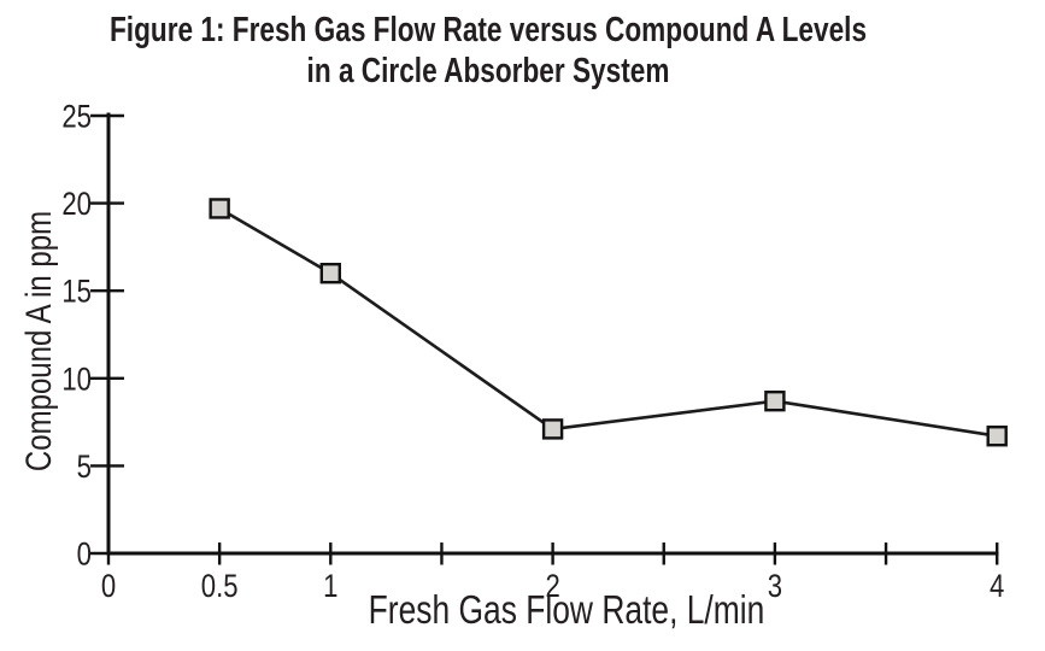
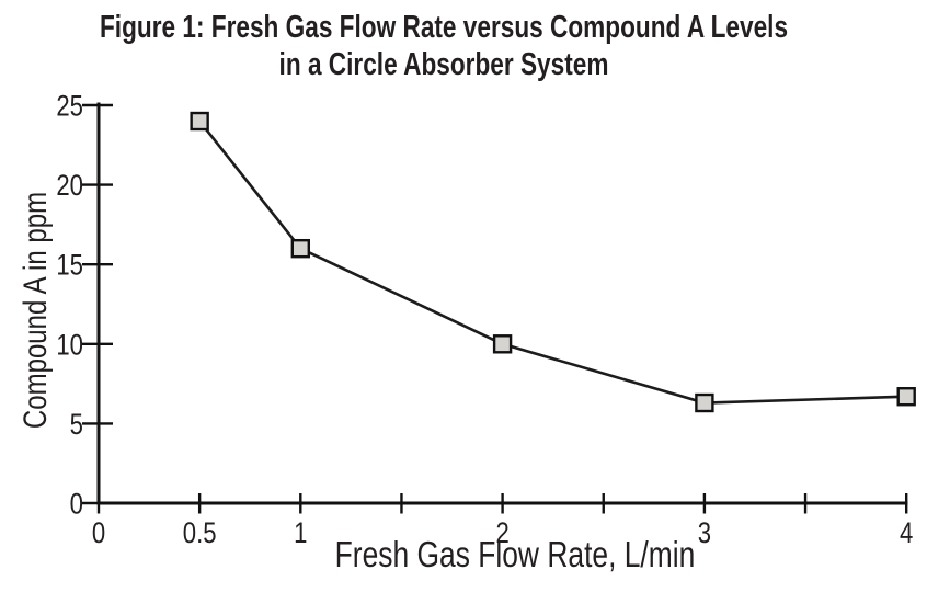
0.5: 19.7 -> 24.0
2: 7.1 -> 10.0
3: 8.7 -> 6.3
